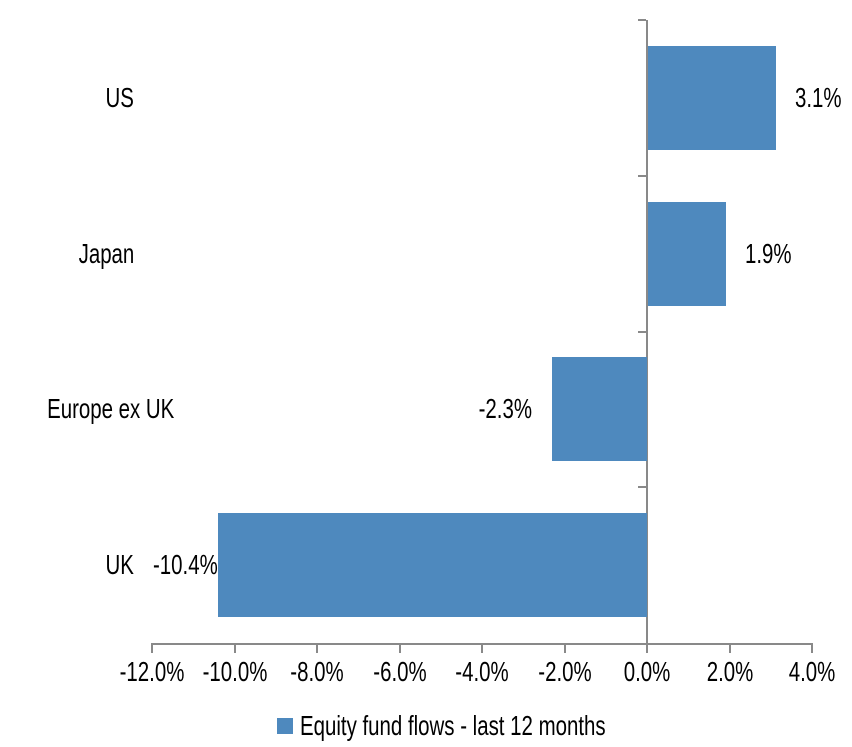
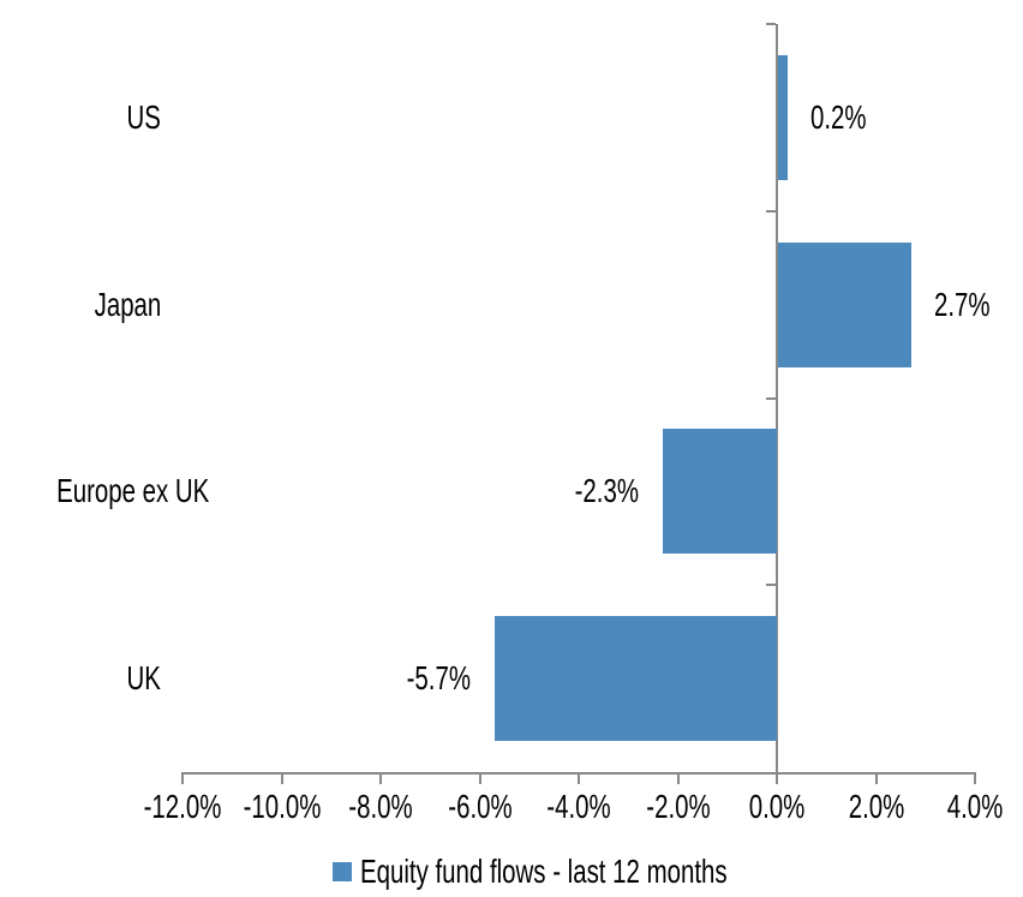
US: 3.1% -> 0.2%
Japan: 1.9% -> 2.7%
UK: -10.4% -> -5.7%
